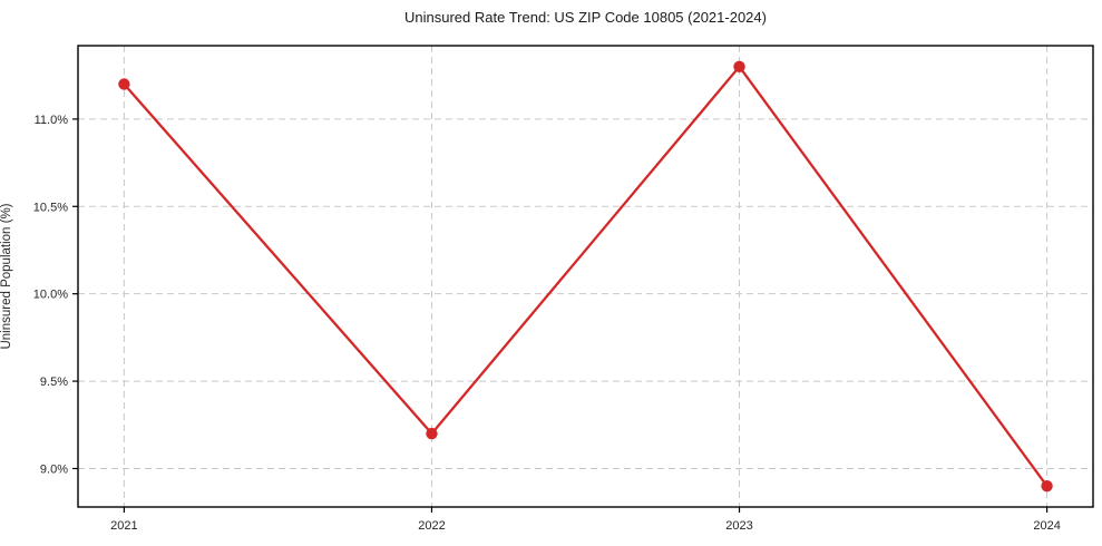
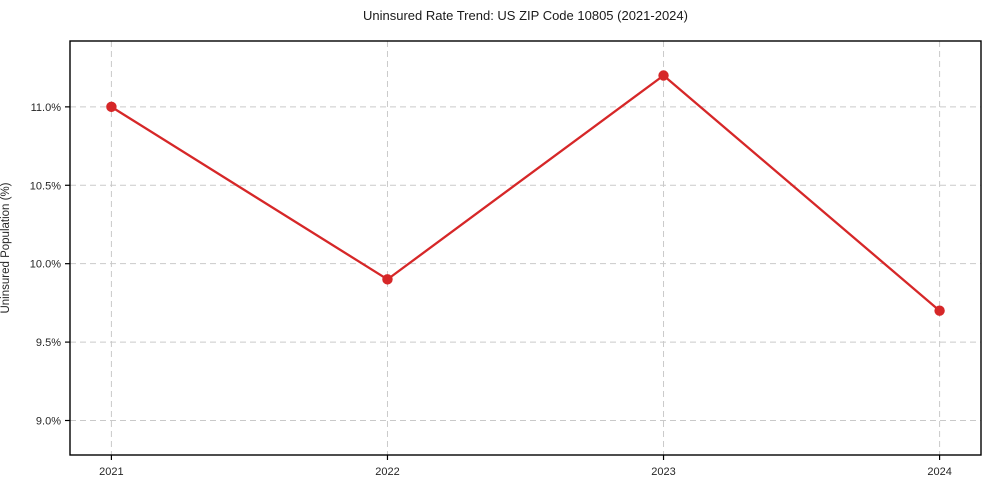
2021: 11.2% -> 11.0%
2022: 9.2% -> 9.9%
2023: 11.3% -> 11.2%
2024: 8.9% -> 9.7%
